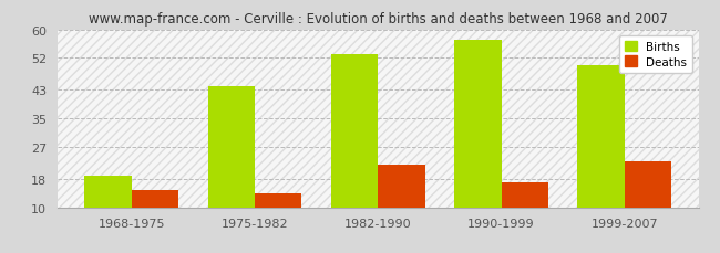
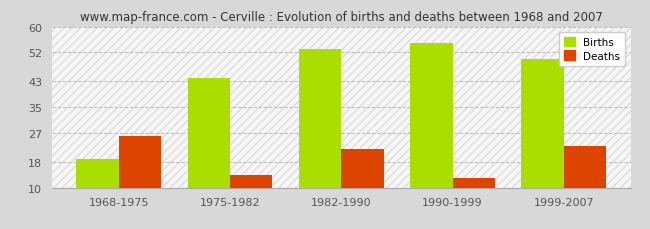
Deaths/1968-1975: 15 -> 26
Births/1990-1999: 57 -> 55
Deaths/1990-1999: 17 -> 13
